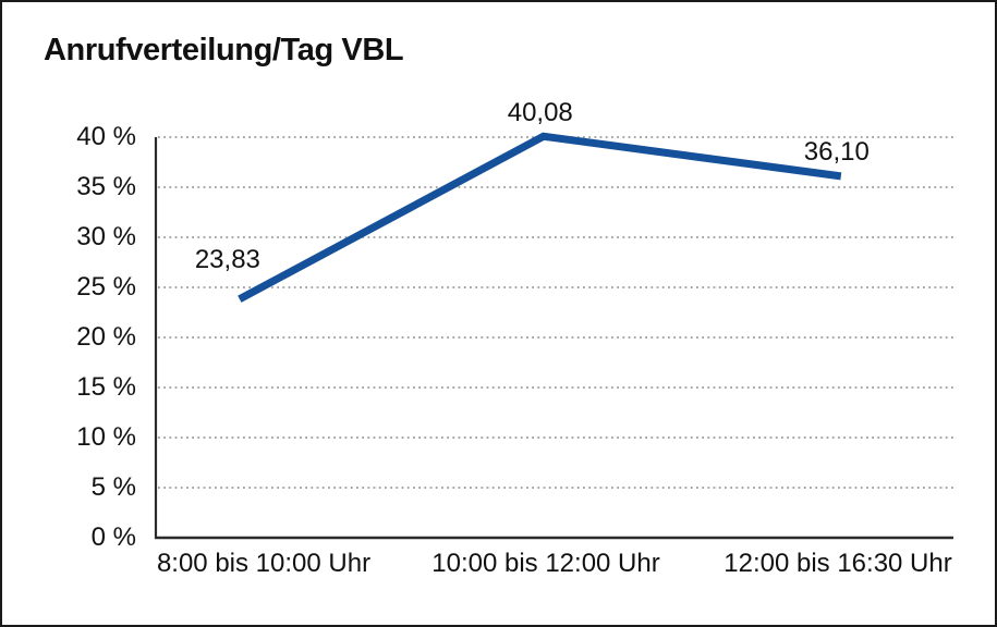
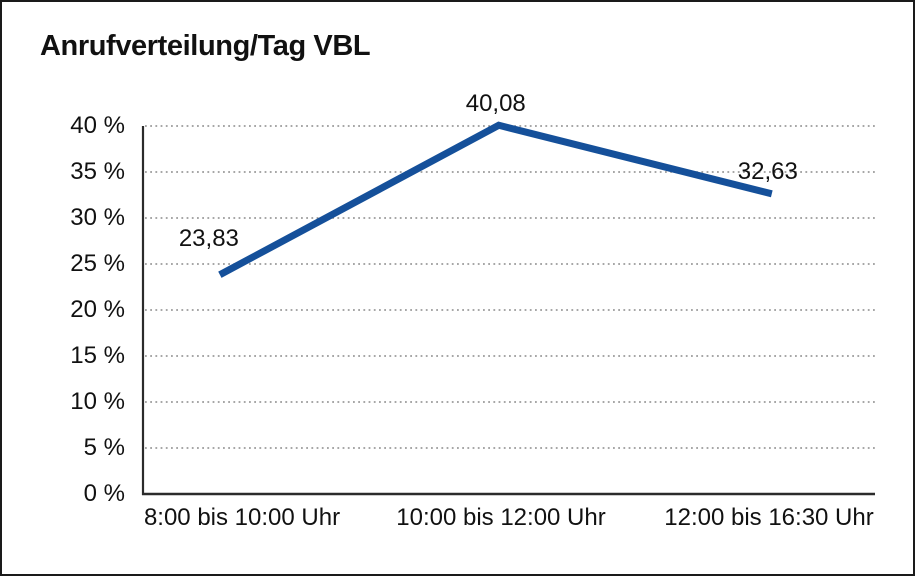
12:00 bis 16:30 Uhr: 36,10 -> 32,63
